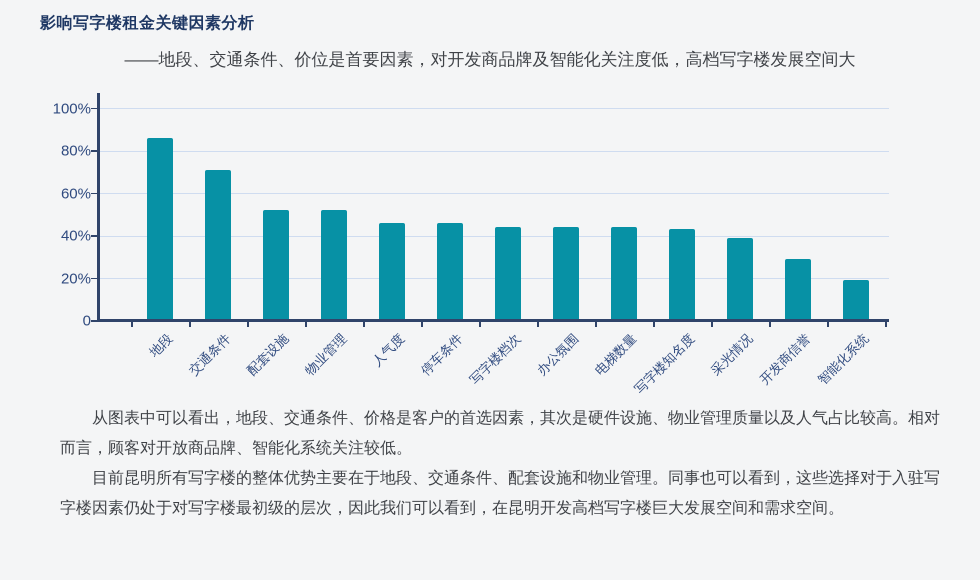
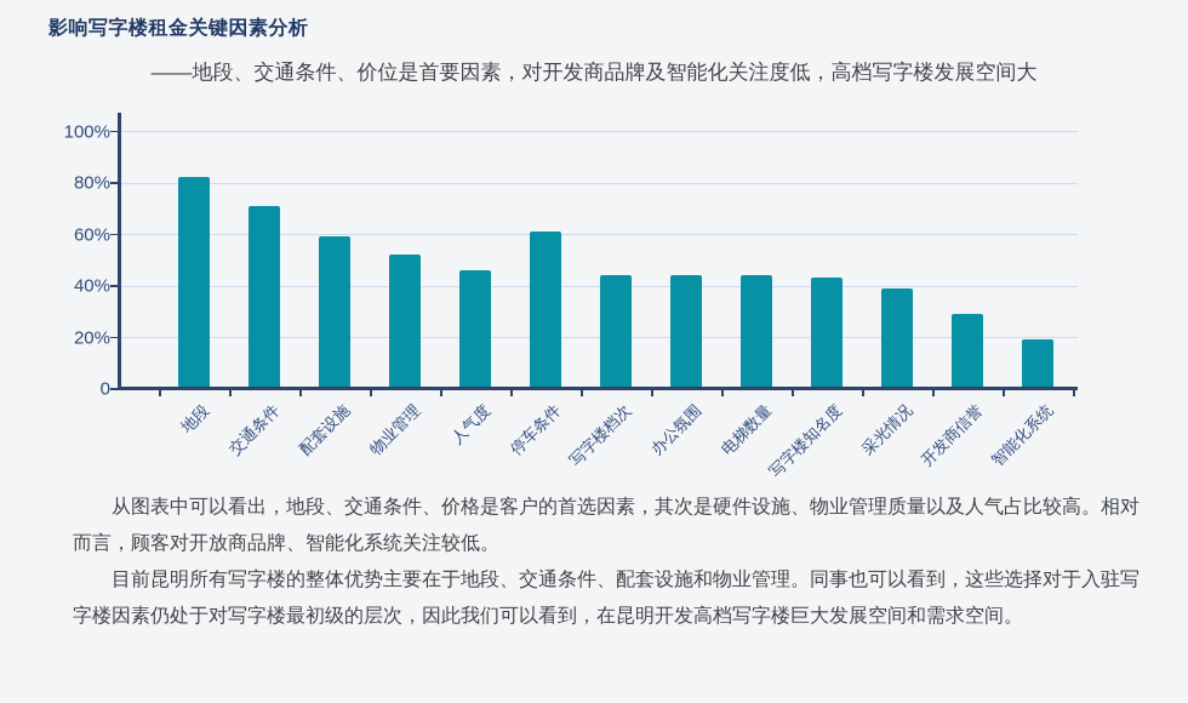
地段: 86% -> 82%
配套设施: 52% -> 59%
停车条件: 46% -> 61%
